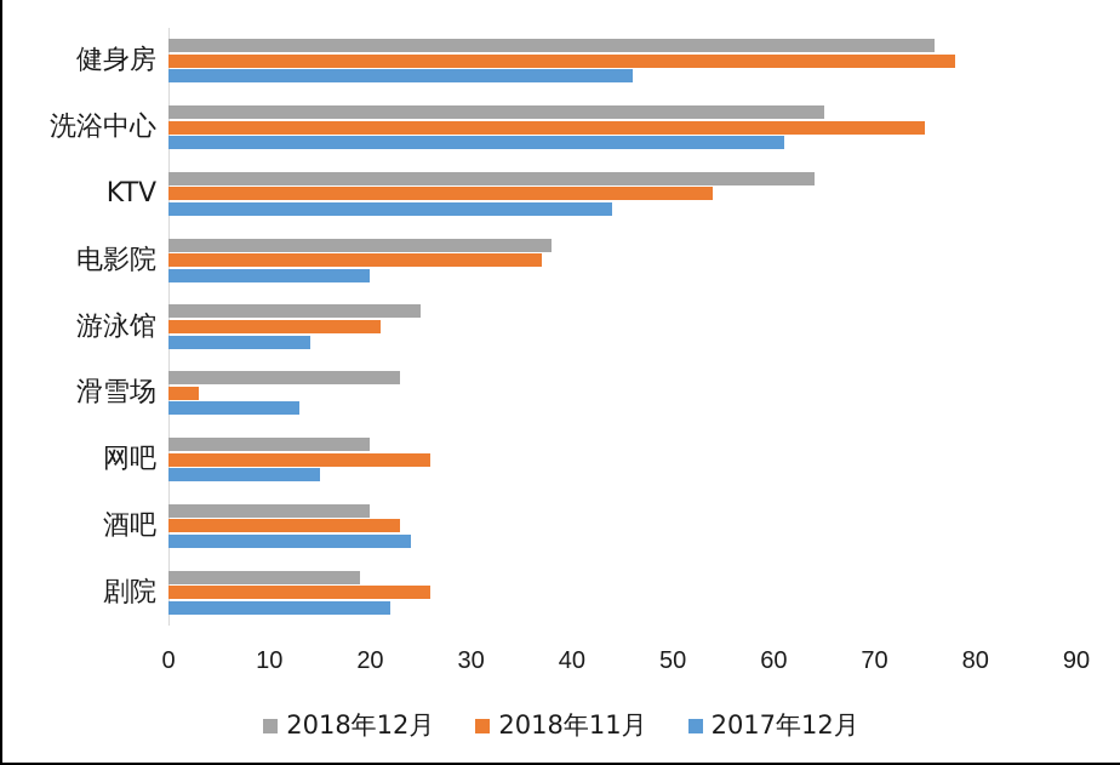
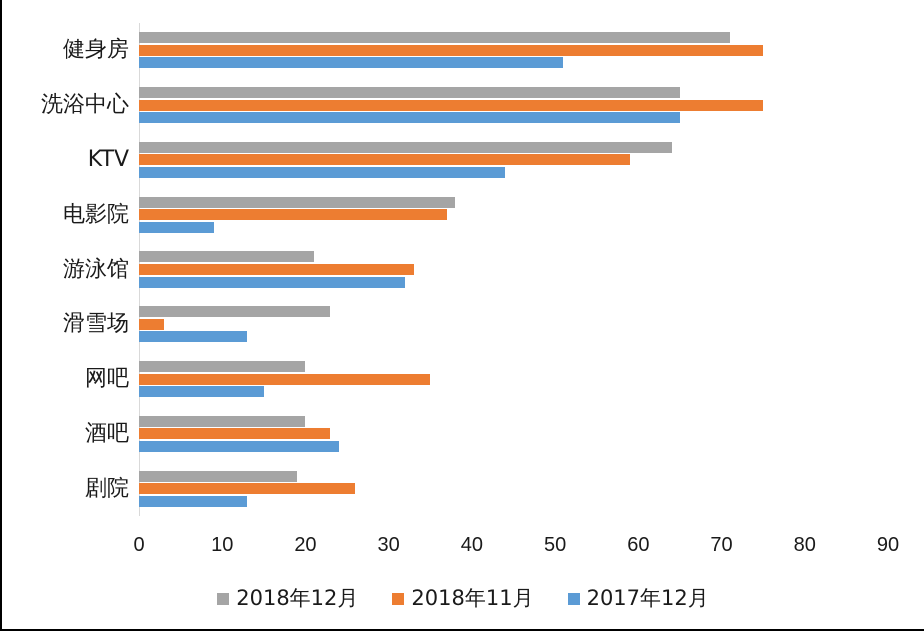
2018年12月/健身房: 76 -> 71
2018年11月/健身房: 78 -> 75
2017年12月/健身房: 46 -> 51
2017年12月/洗浴中心: 61 -> 65
2018年11月/KTV: 54 -> 59
2017年12月/电影院: 20 -> 9
2018年12月/游泳馆: 25 -> 21
2018年11月/游泳馆: 21 -> 33
2017年12月/游泳馆: 14 -> 32
2018年11月/网吧: 26 -> 35
2017年12月/剧院: 22 -> 13
